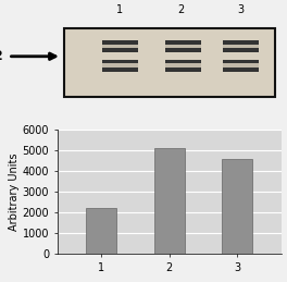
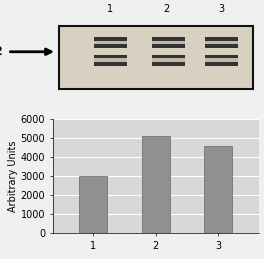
1: 2200 -> 3000
